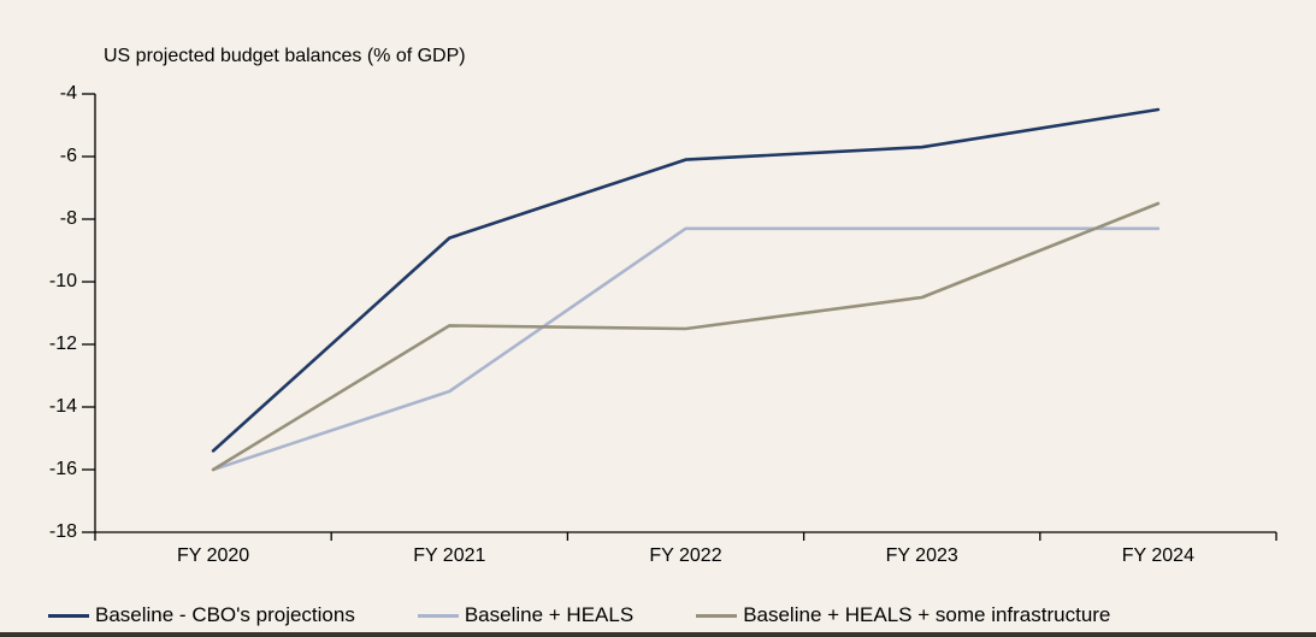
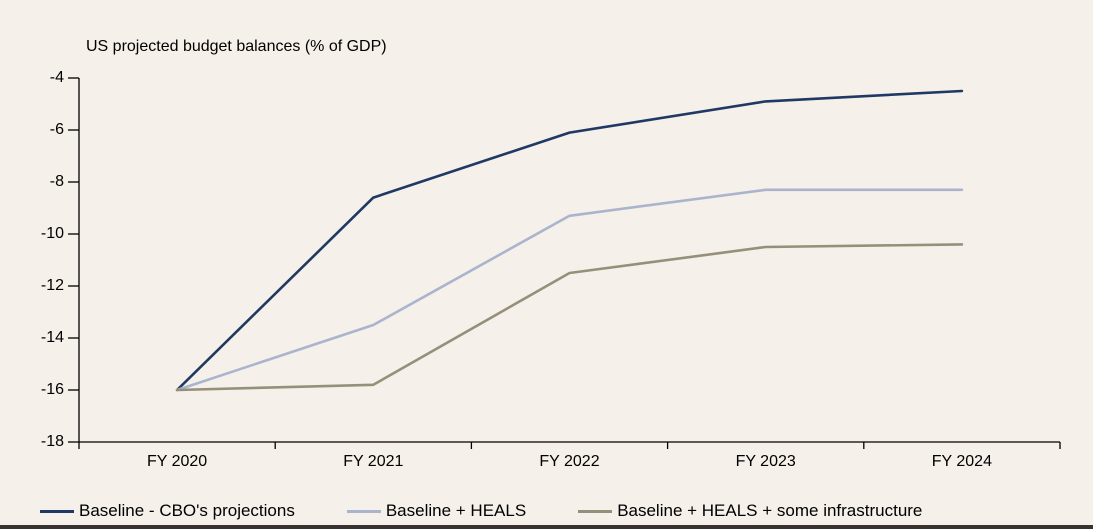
Baseline - CBO's projections/FY 2020: -15.4 -> -16.0
Baseline + HEALS + some infrastructure/FY 2021: -11.4 -> -15.8
Baseline + HEALS/FY 2022: -8.3 -> -9.3
Baseline - CBO's projections/FY 2023: -5.7 -> -4.9
Baseline + HEALS + some infrastructure/FY 2024: -7.5 -> -10.4
